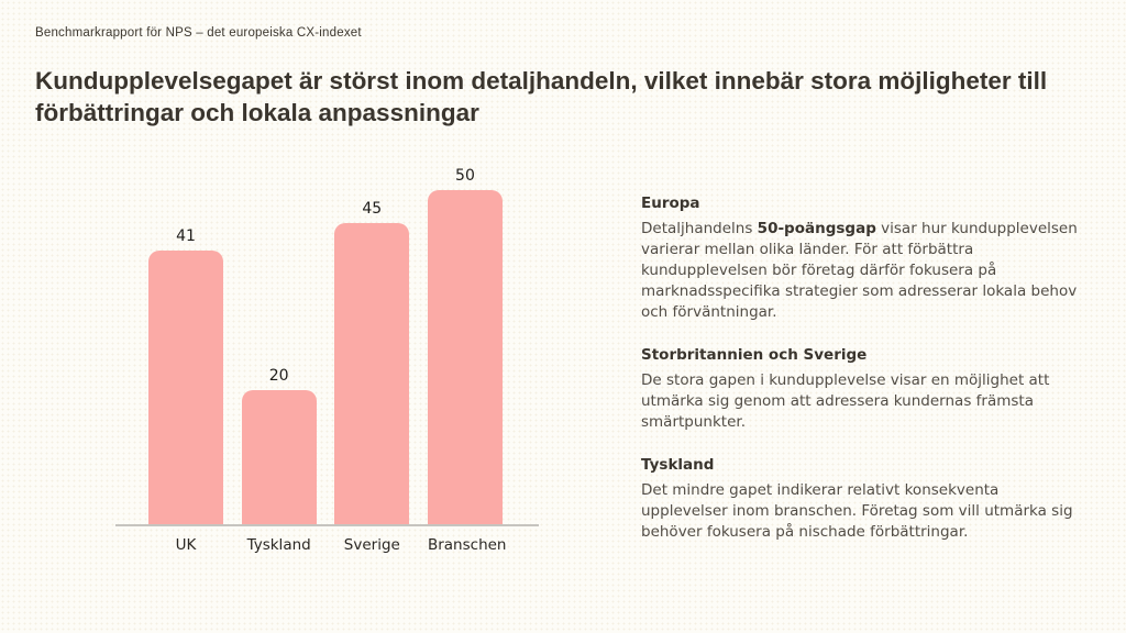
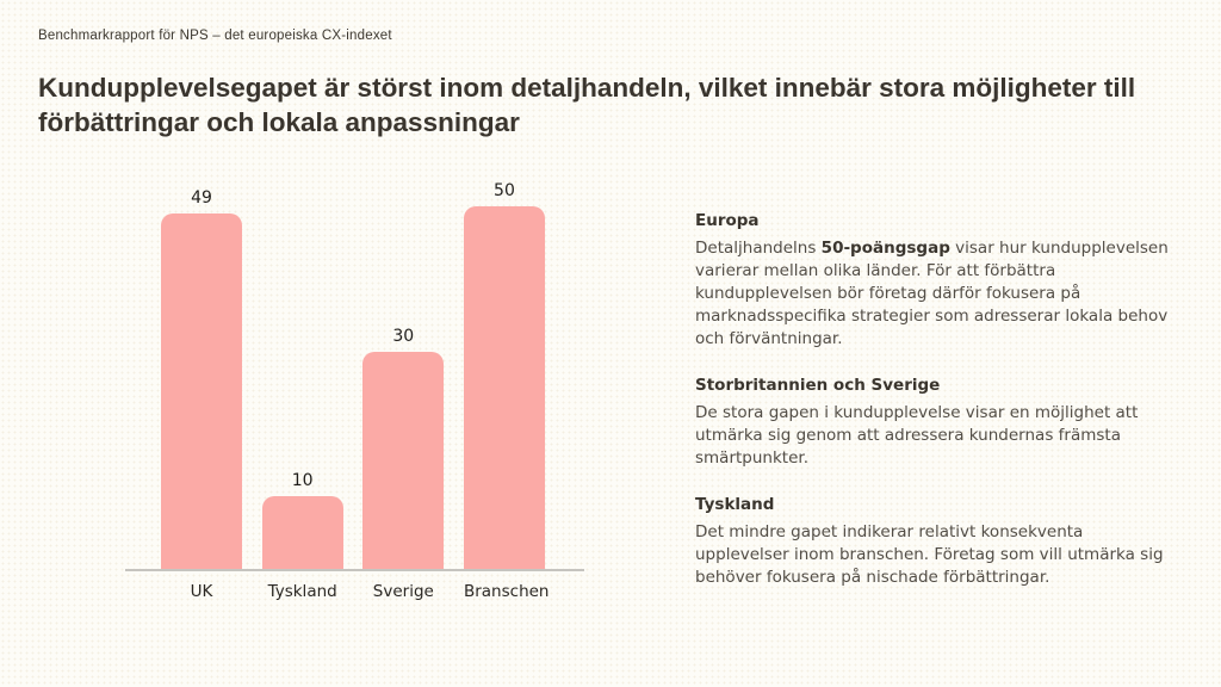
UK: 41 -> 49
Tyskland: 20 -> 10
Sverige: 45 -> 30
